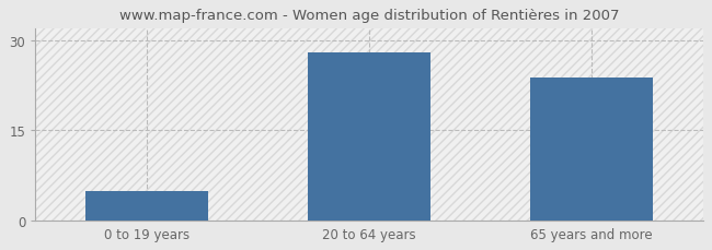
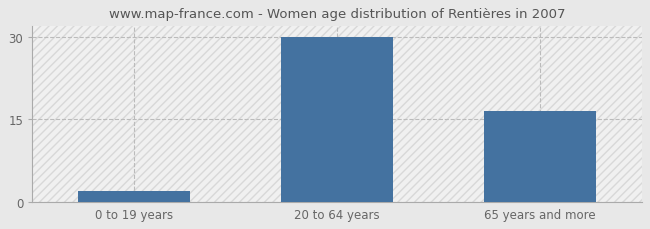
0 to 19 years: 5.0 -> 2.0
20 to 64 years: 28.0 -> 30.0
65 years and more: 23.8 -> 16.5
